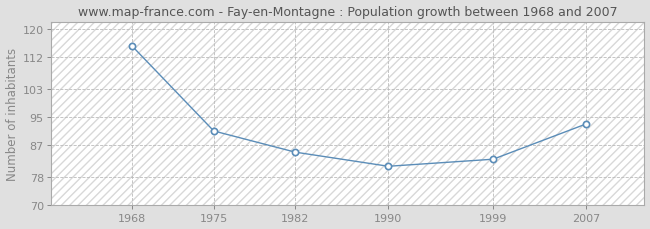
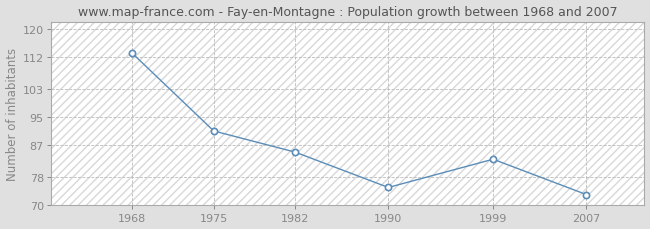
1968: 115 -> 113
1990: 81 -> 75
2007: 93 -> 73
